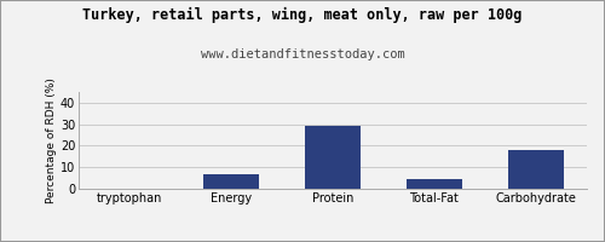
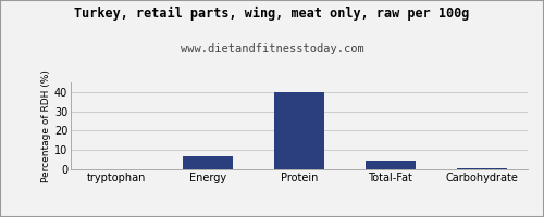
Protein: 29 -> 40
Carbohydrate: 18 -> 0
